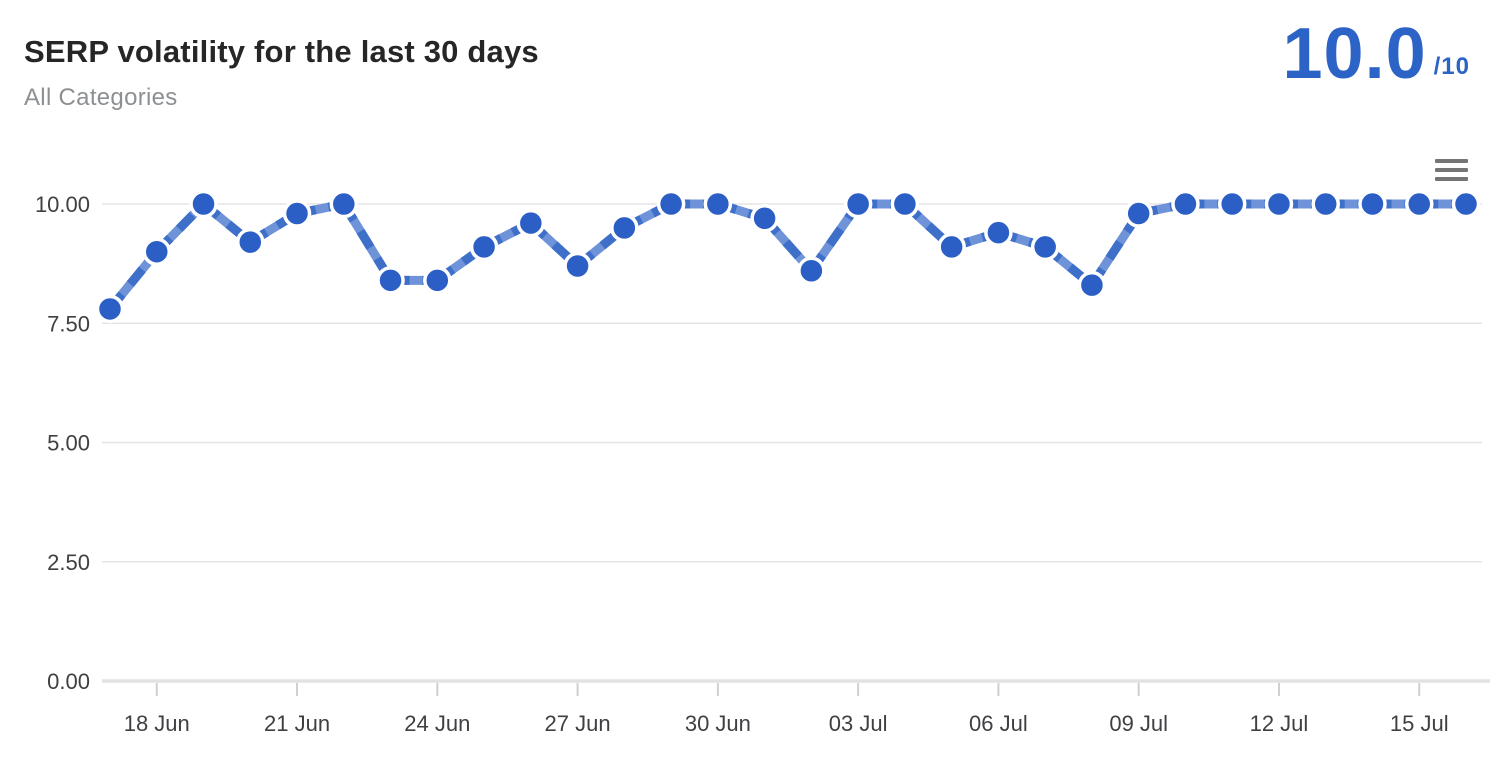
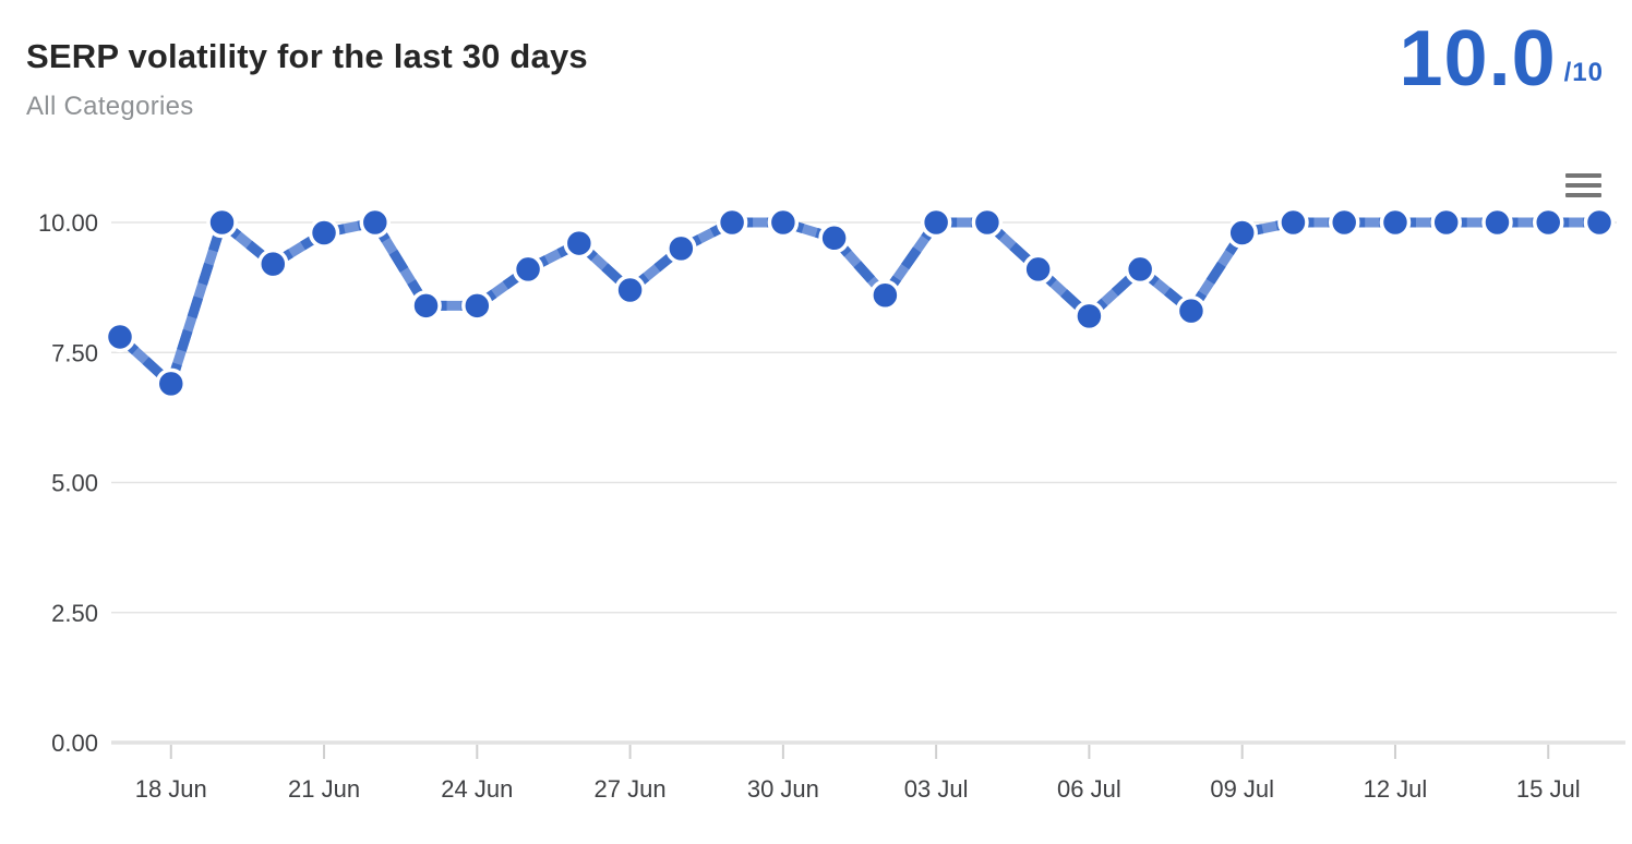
18 Jun: 9.0 -> 6.9
06 Jul: 9.4 -> 8.2
